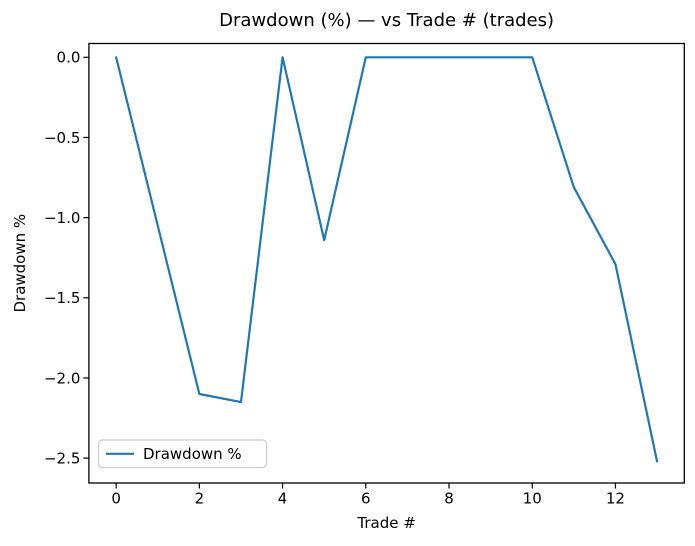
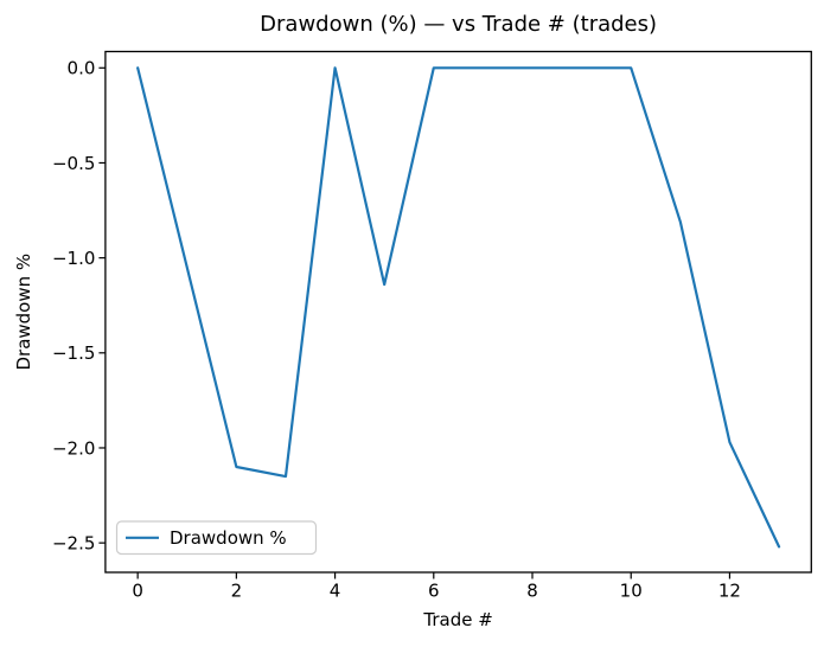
12: -1.29 -> -1.97
